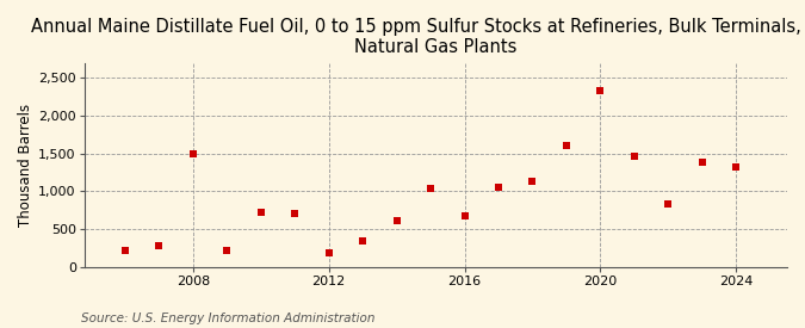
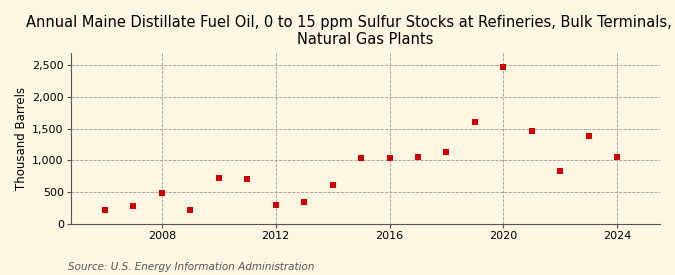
2008: 1,500 -> 490
2012: 180 -> 300
2016: 680 -> 1,040
2020: 2,340 -> 2,480
2024: 1,320 -> 1,060
